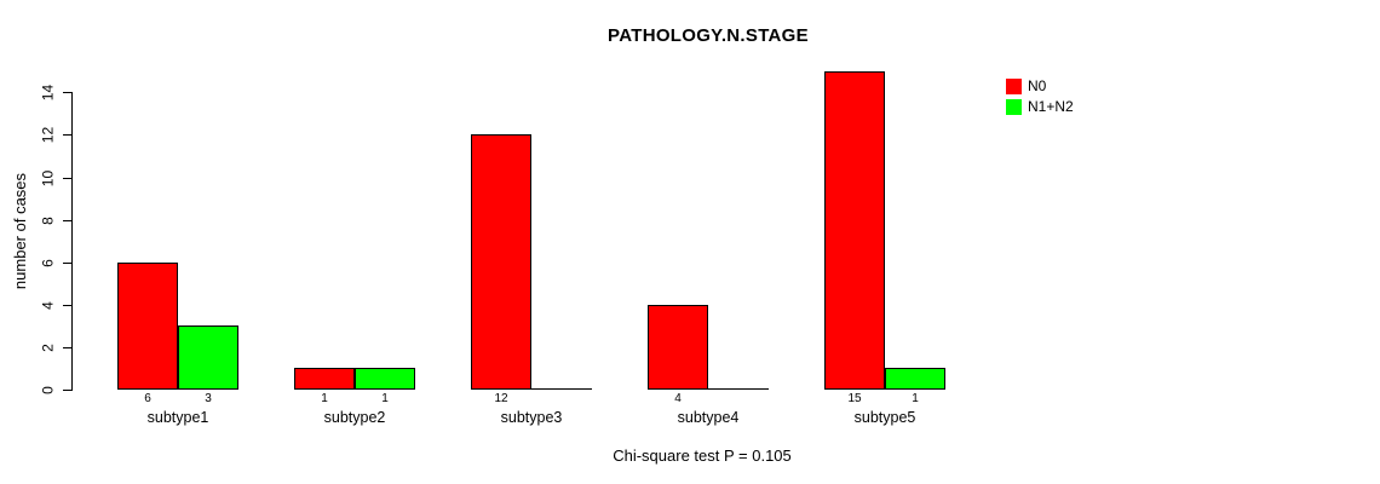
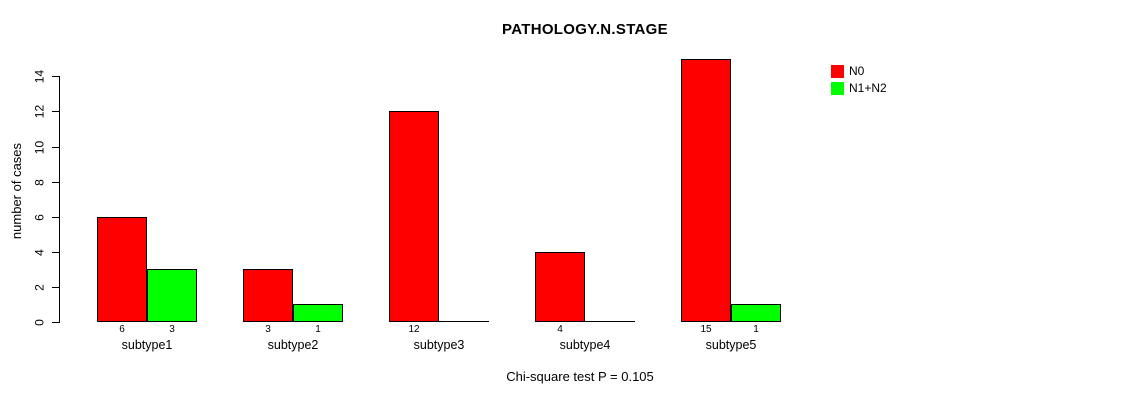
N0/subtype2: 1 -> 3
